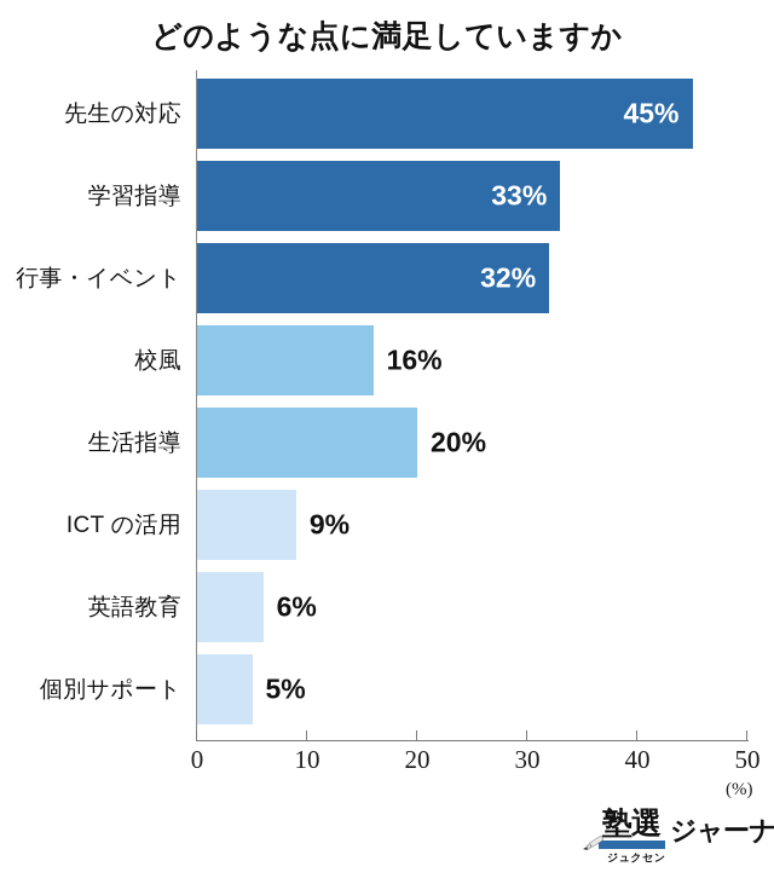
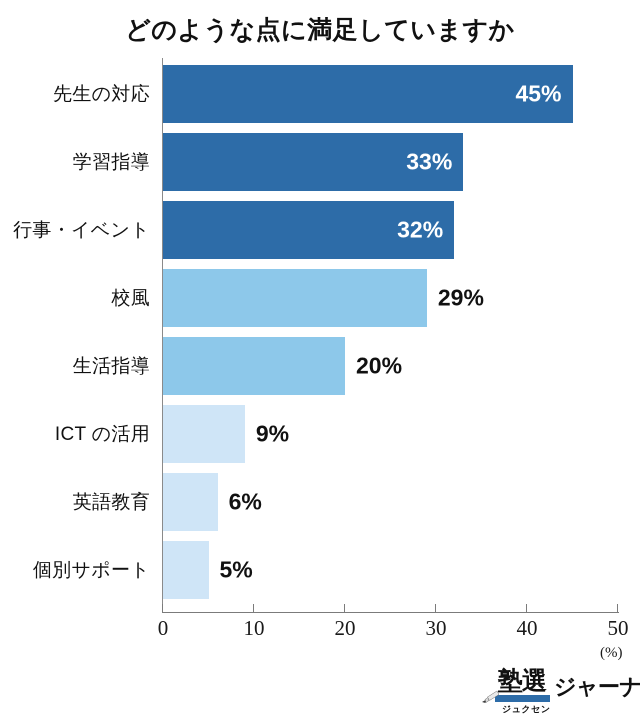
校風: 16% -> 29%
